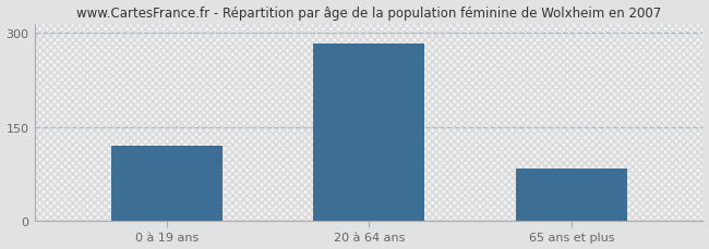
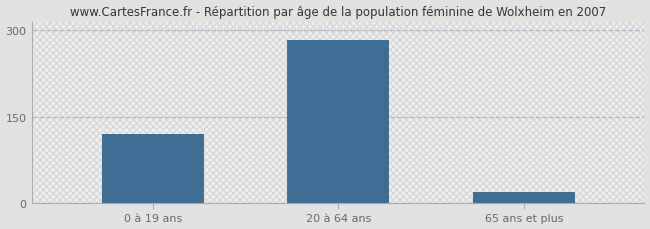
65 ans et plus: 83 -> 20
